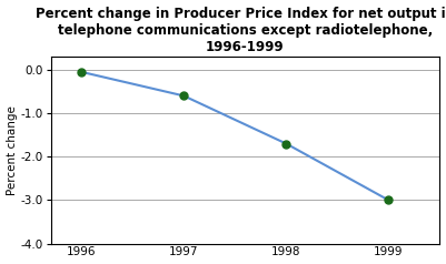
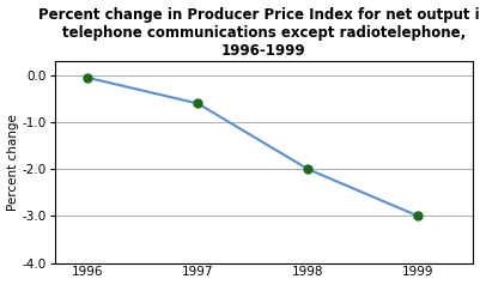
1998: -1.70 -> -2.00
